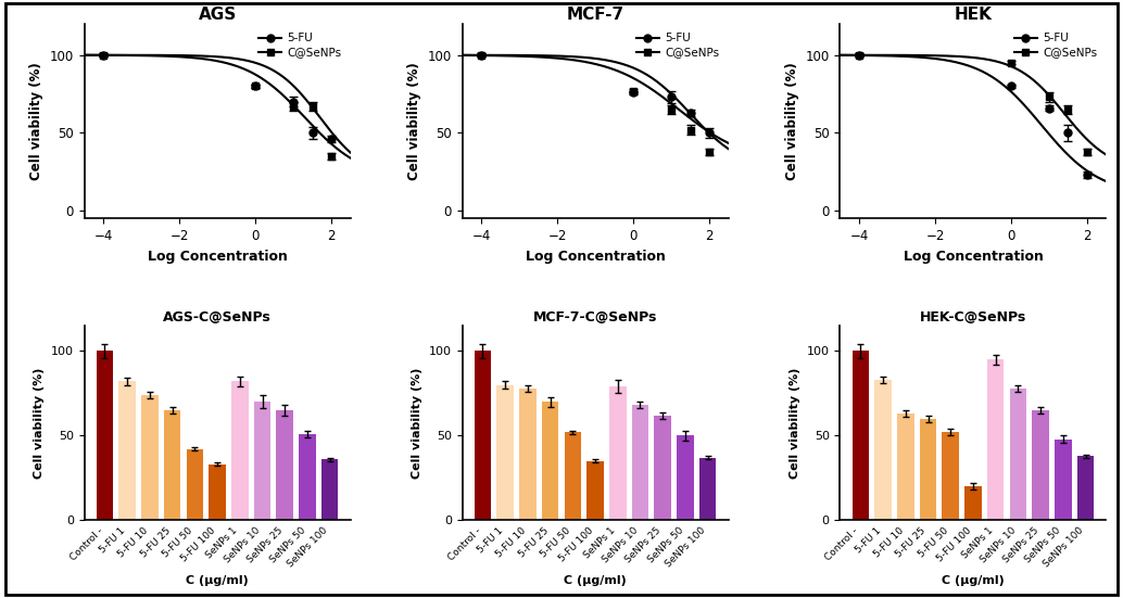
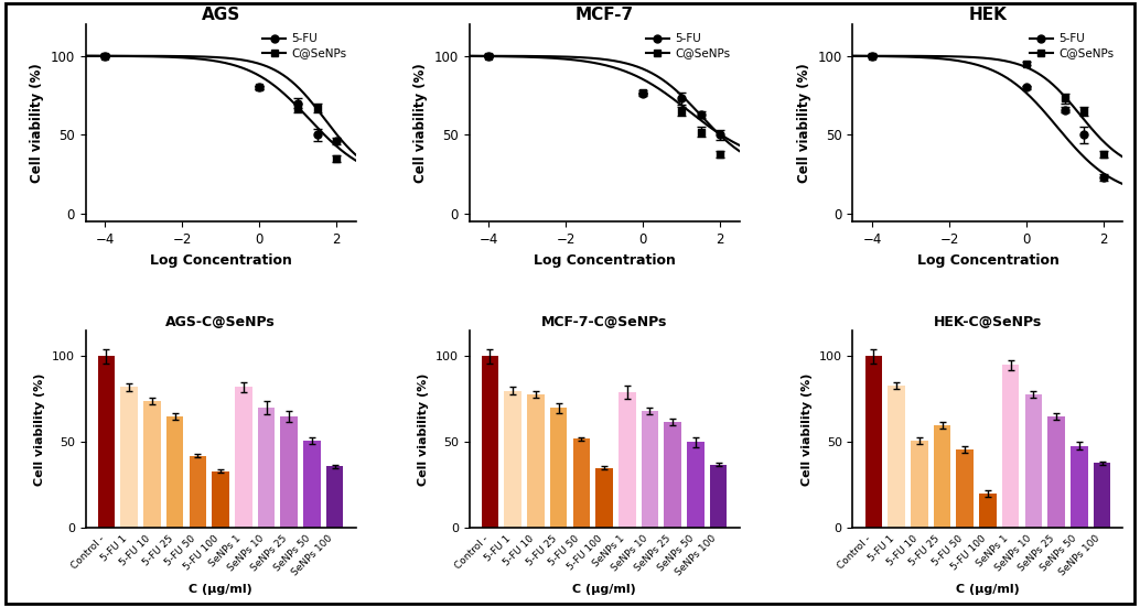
HEK-C@SeNPs/5-FU 10: 63 -> 51
HEK-C@SeNPs/5-FU 50: 52 -> 46
